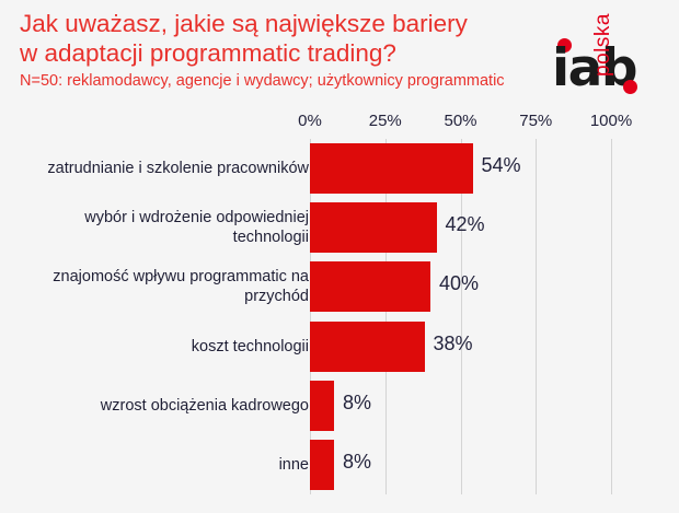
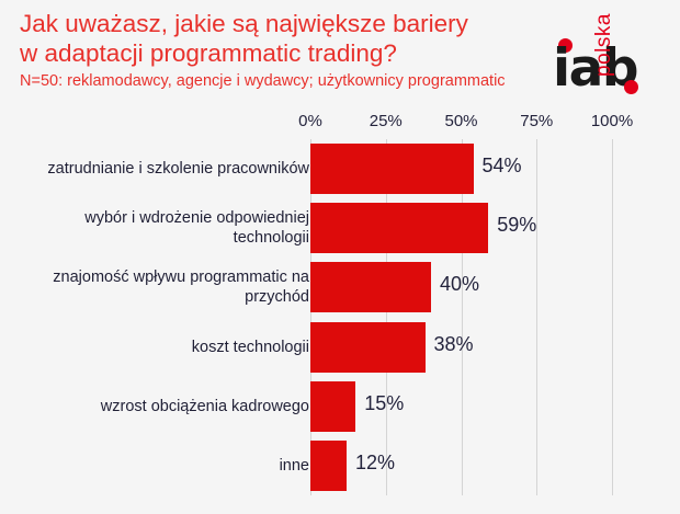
wybór i wdrożenie odpowiedniej technologii: 42% -> 59%
wzrost obciążenia kadrowego: 8% -> 15%
inne: 8% -> 12%
